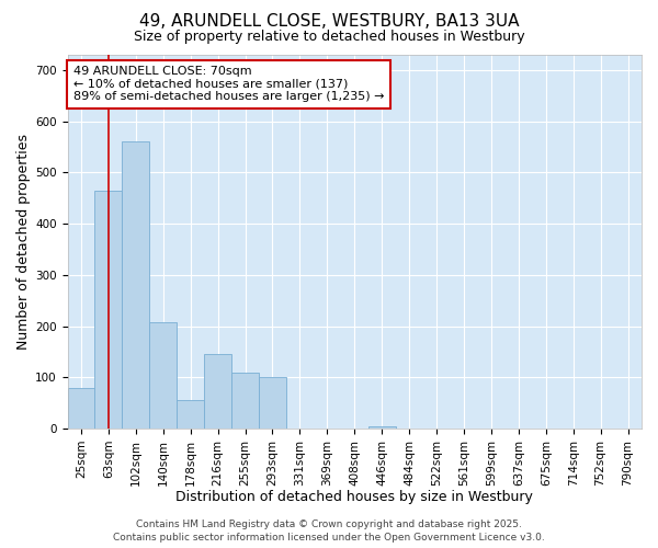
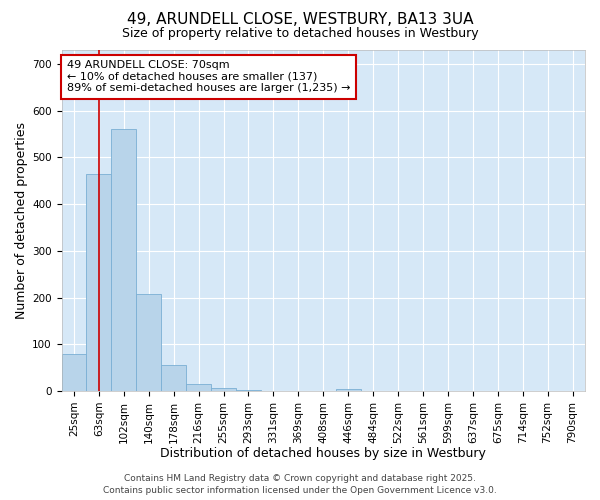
216sqm: 145 -> 15
255sqm: 110 -> 7
293sqm: 100 -> 3
